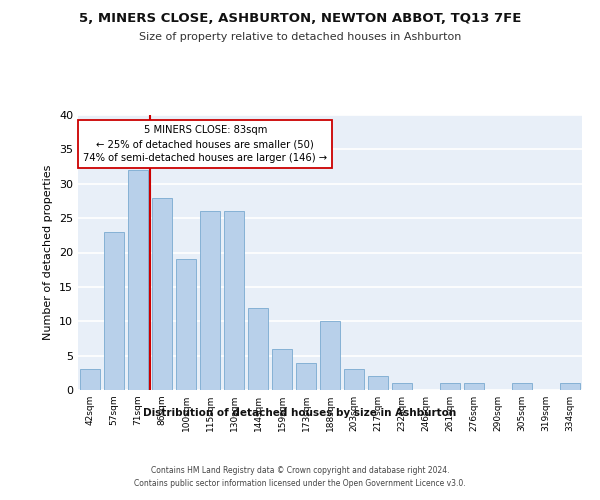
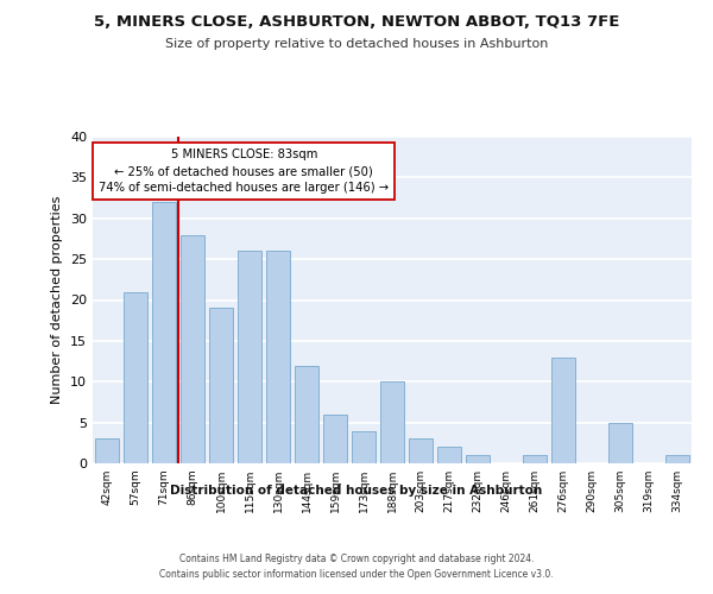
57sqm: 23 -> 21
276sqm: 1 -> 13
305sqm: 1 -> 5
